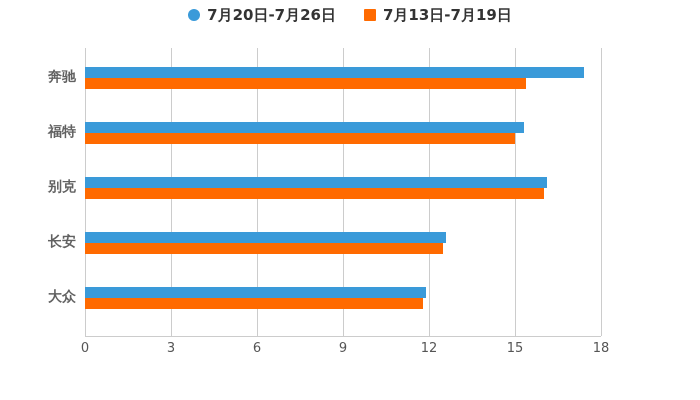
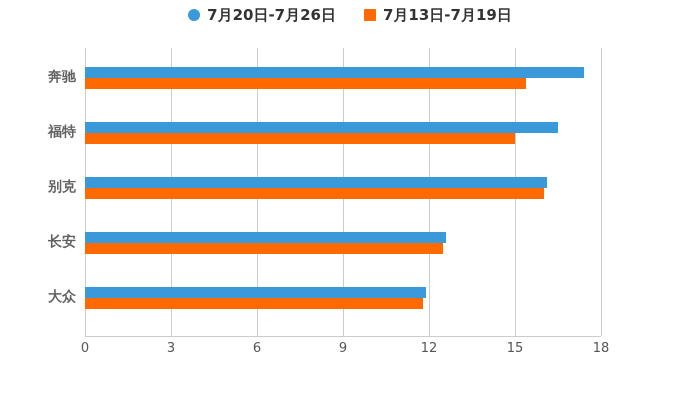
7月20日-7月26日/福特: 15.3 -> 16.5
